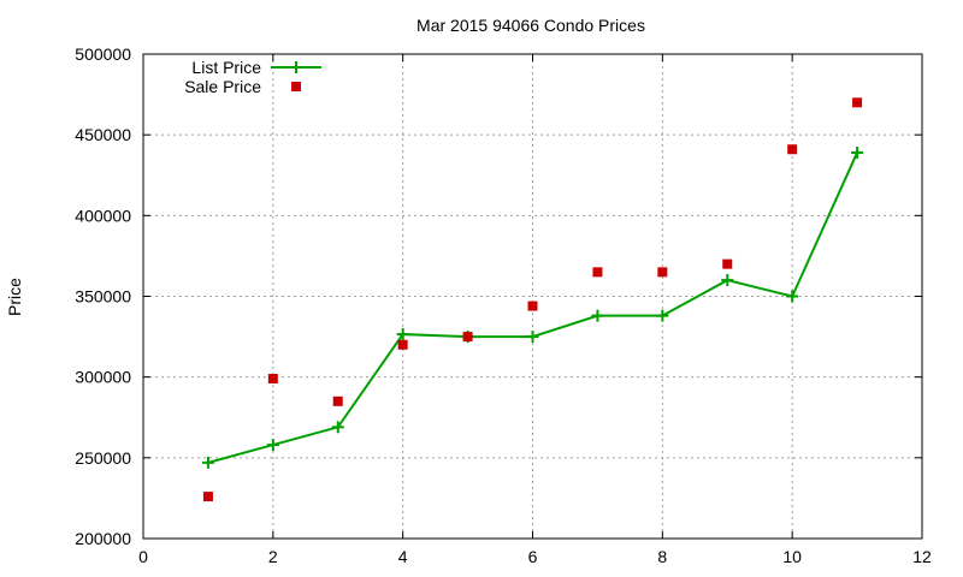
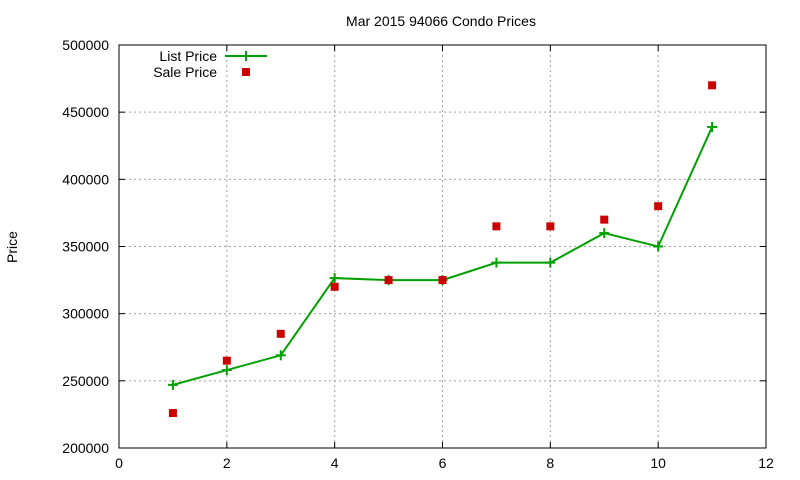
Sale Price/2: 299000 -> 265000
Sale Price/6: 344000 -> 325000
Sale Price/10: 441000 -> 380000
